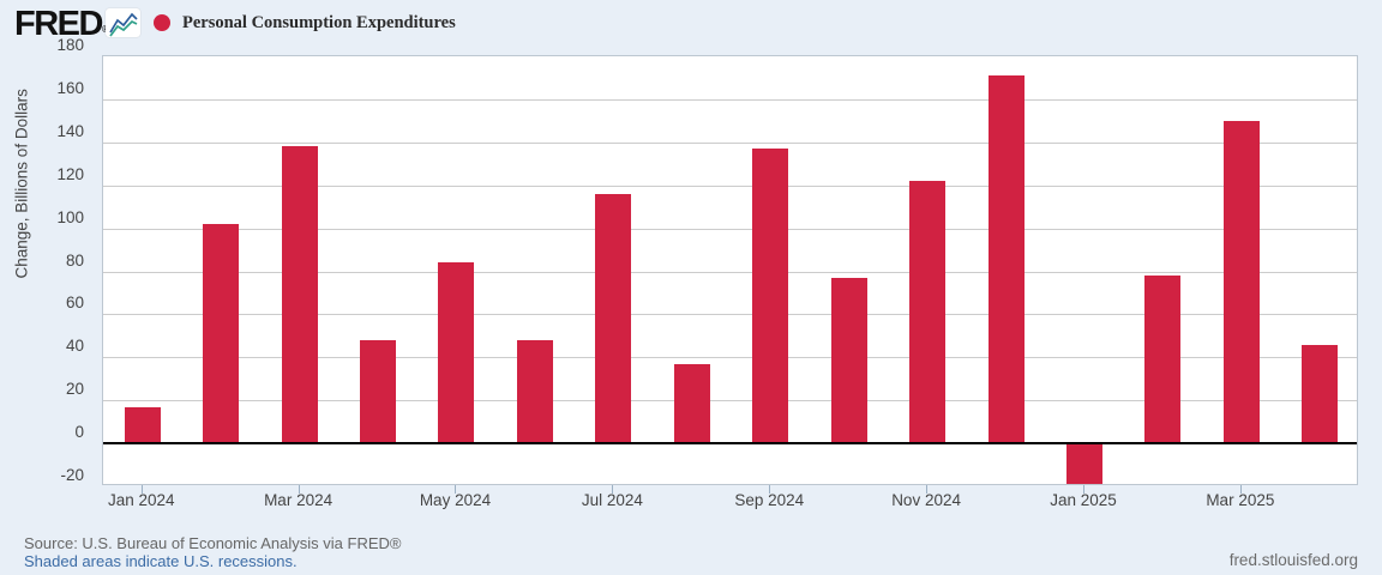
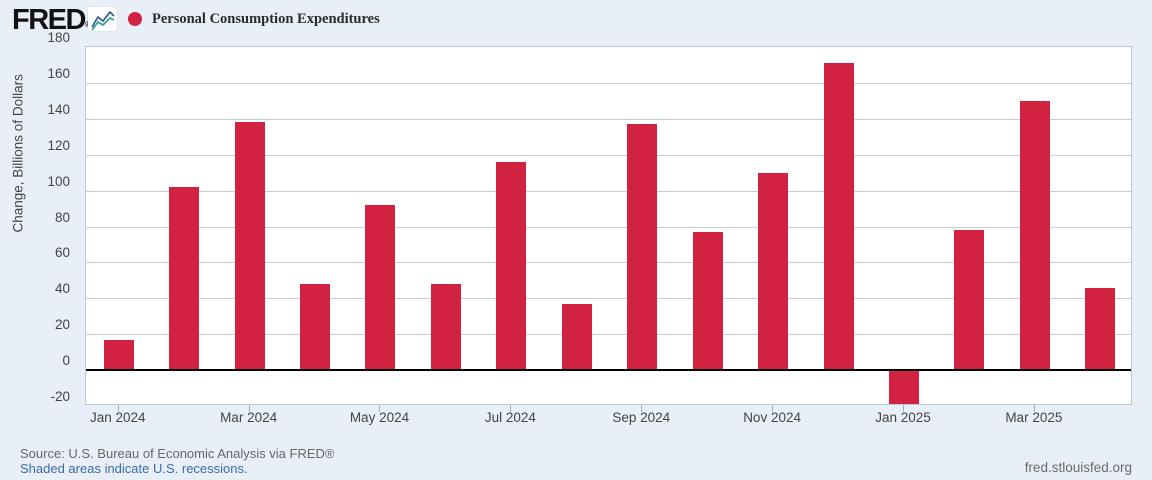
May 2024: 84 -> 92
Nov 2024: 122 -> 110
